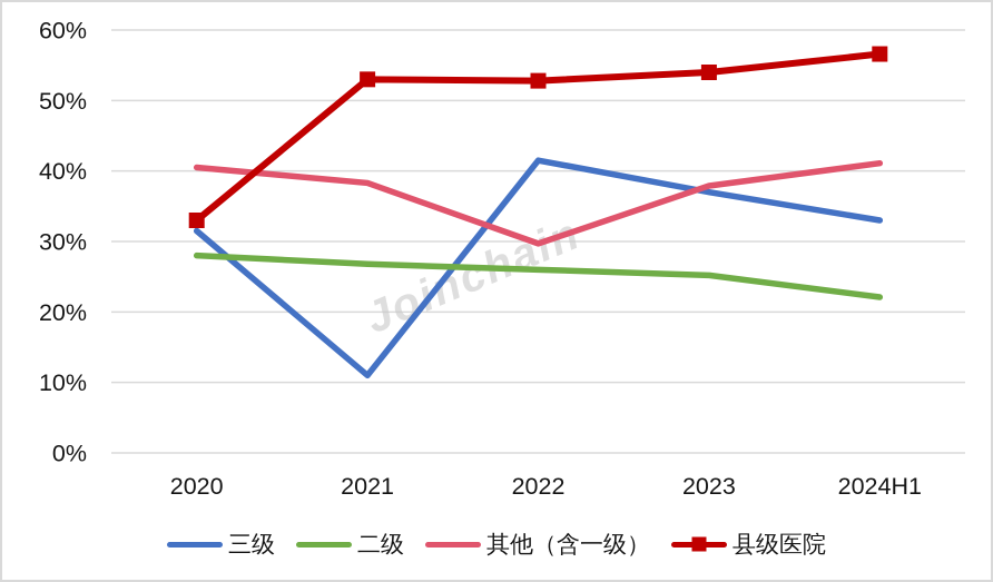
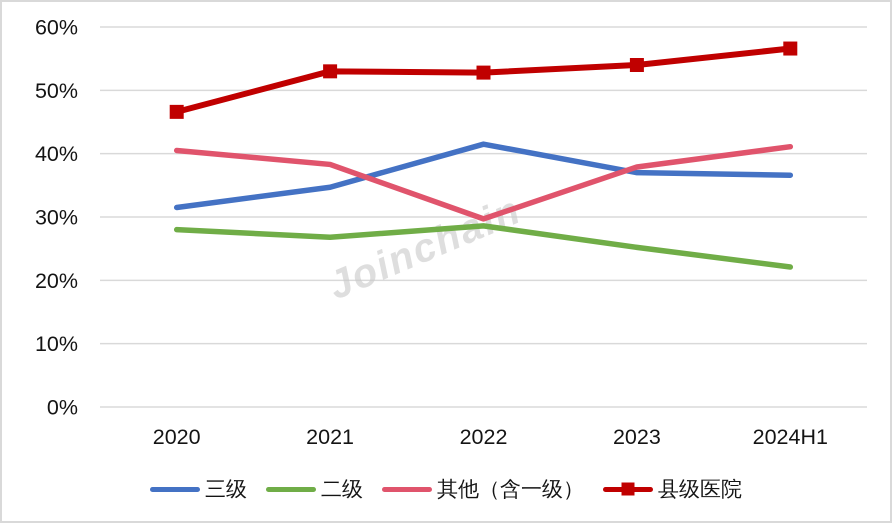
县级医院/2020: 33% -> 47%
三级/2021: 11% -> 35%
二级/2022: 26% -> 29%
三级/2024H1: 33% -> 37%
